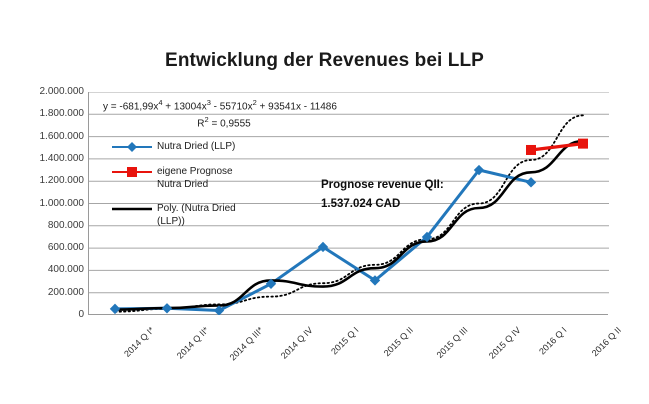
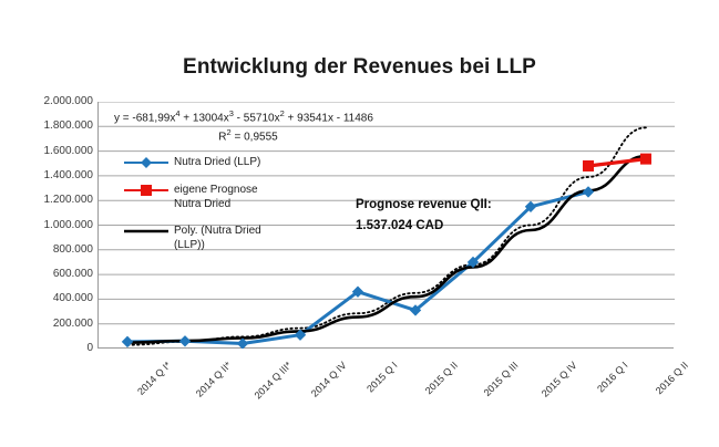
Nutra Dried (LLP)/2014 Q IV: 280000 -> 110000
Poly. (Nutra Dried (LLP))/2014 Q IV: 310000 -> 140000
Nutra Dried (LLP)/2015 Q I: 610000 -> 460000
Nutra Dried (LLP)/2015 Q IV: 1300000 -> 1150000
Nutra Dried (LLP)/2016 Q I: 1190000 -> 1270000
